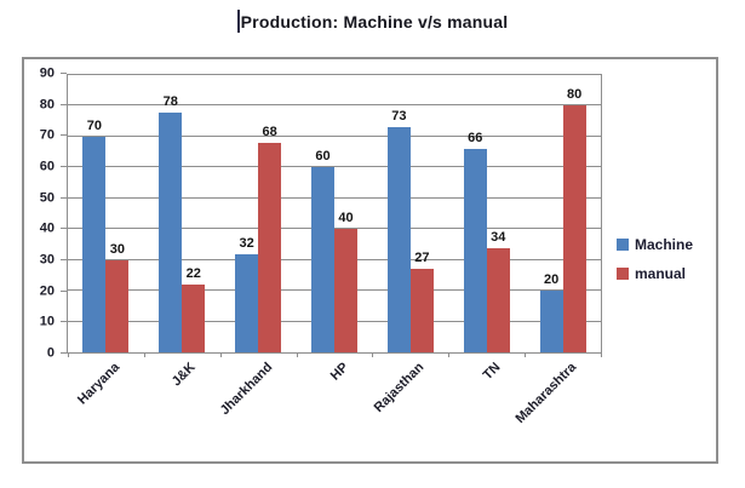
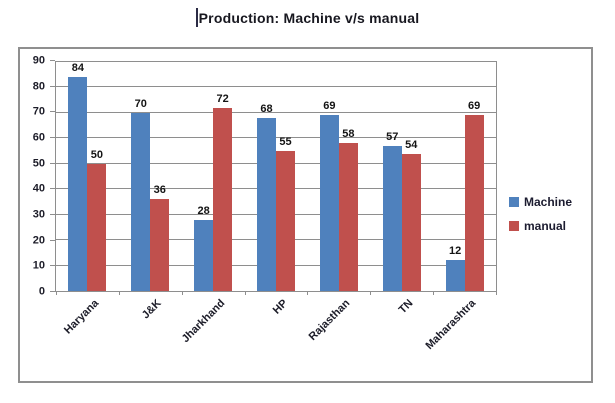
Machine/Haryana: 70 -> 84
manual/Haryana: 30 -> 50
Machine/J&K: 78 -> 70
manual/J&K: 22 -> 36
Machine/Jharkhand: 32 -> 28
manual/Jharkhand: 68 -> 72
Machine/HP: 60 -> 68
manual/HP: 40 -> 55
Machine/Rajasthan: 73 -> 69
manual/Rajasthan: 27 -> 58
Machine/TN: 66 -> 57
manual/TN: 34 -> 54
Machine/Maharashtra: 20 -> 12
manual/Maharashtra: 80 -> 69
